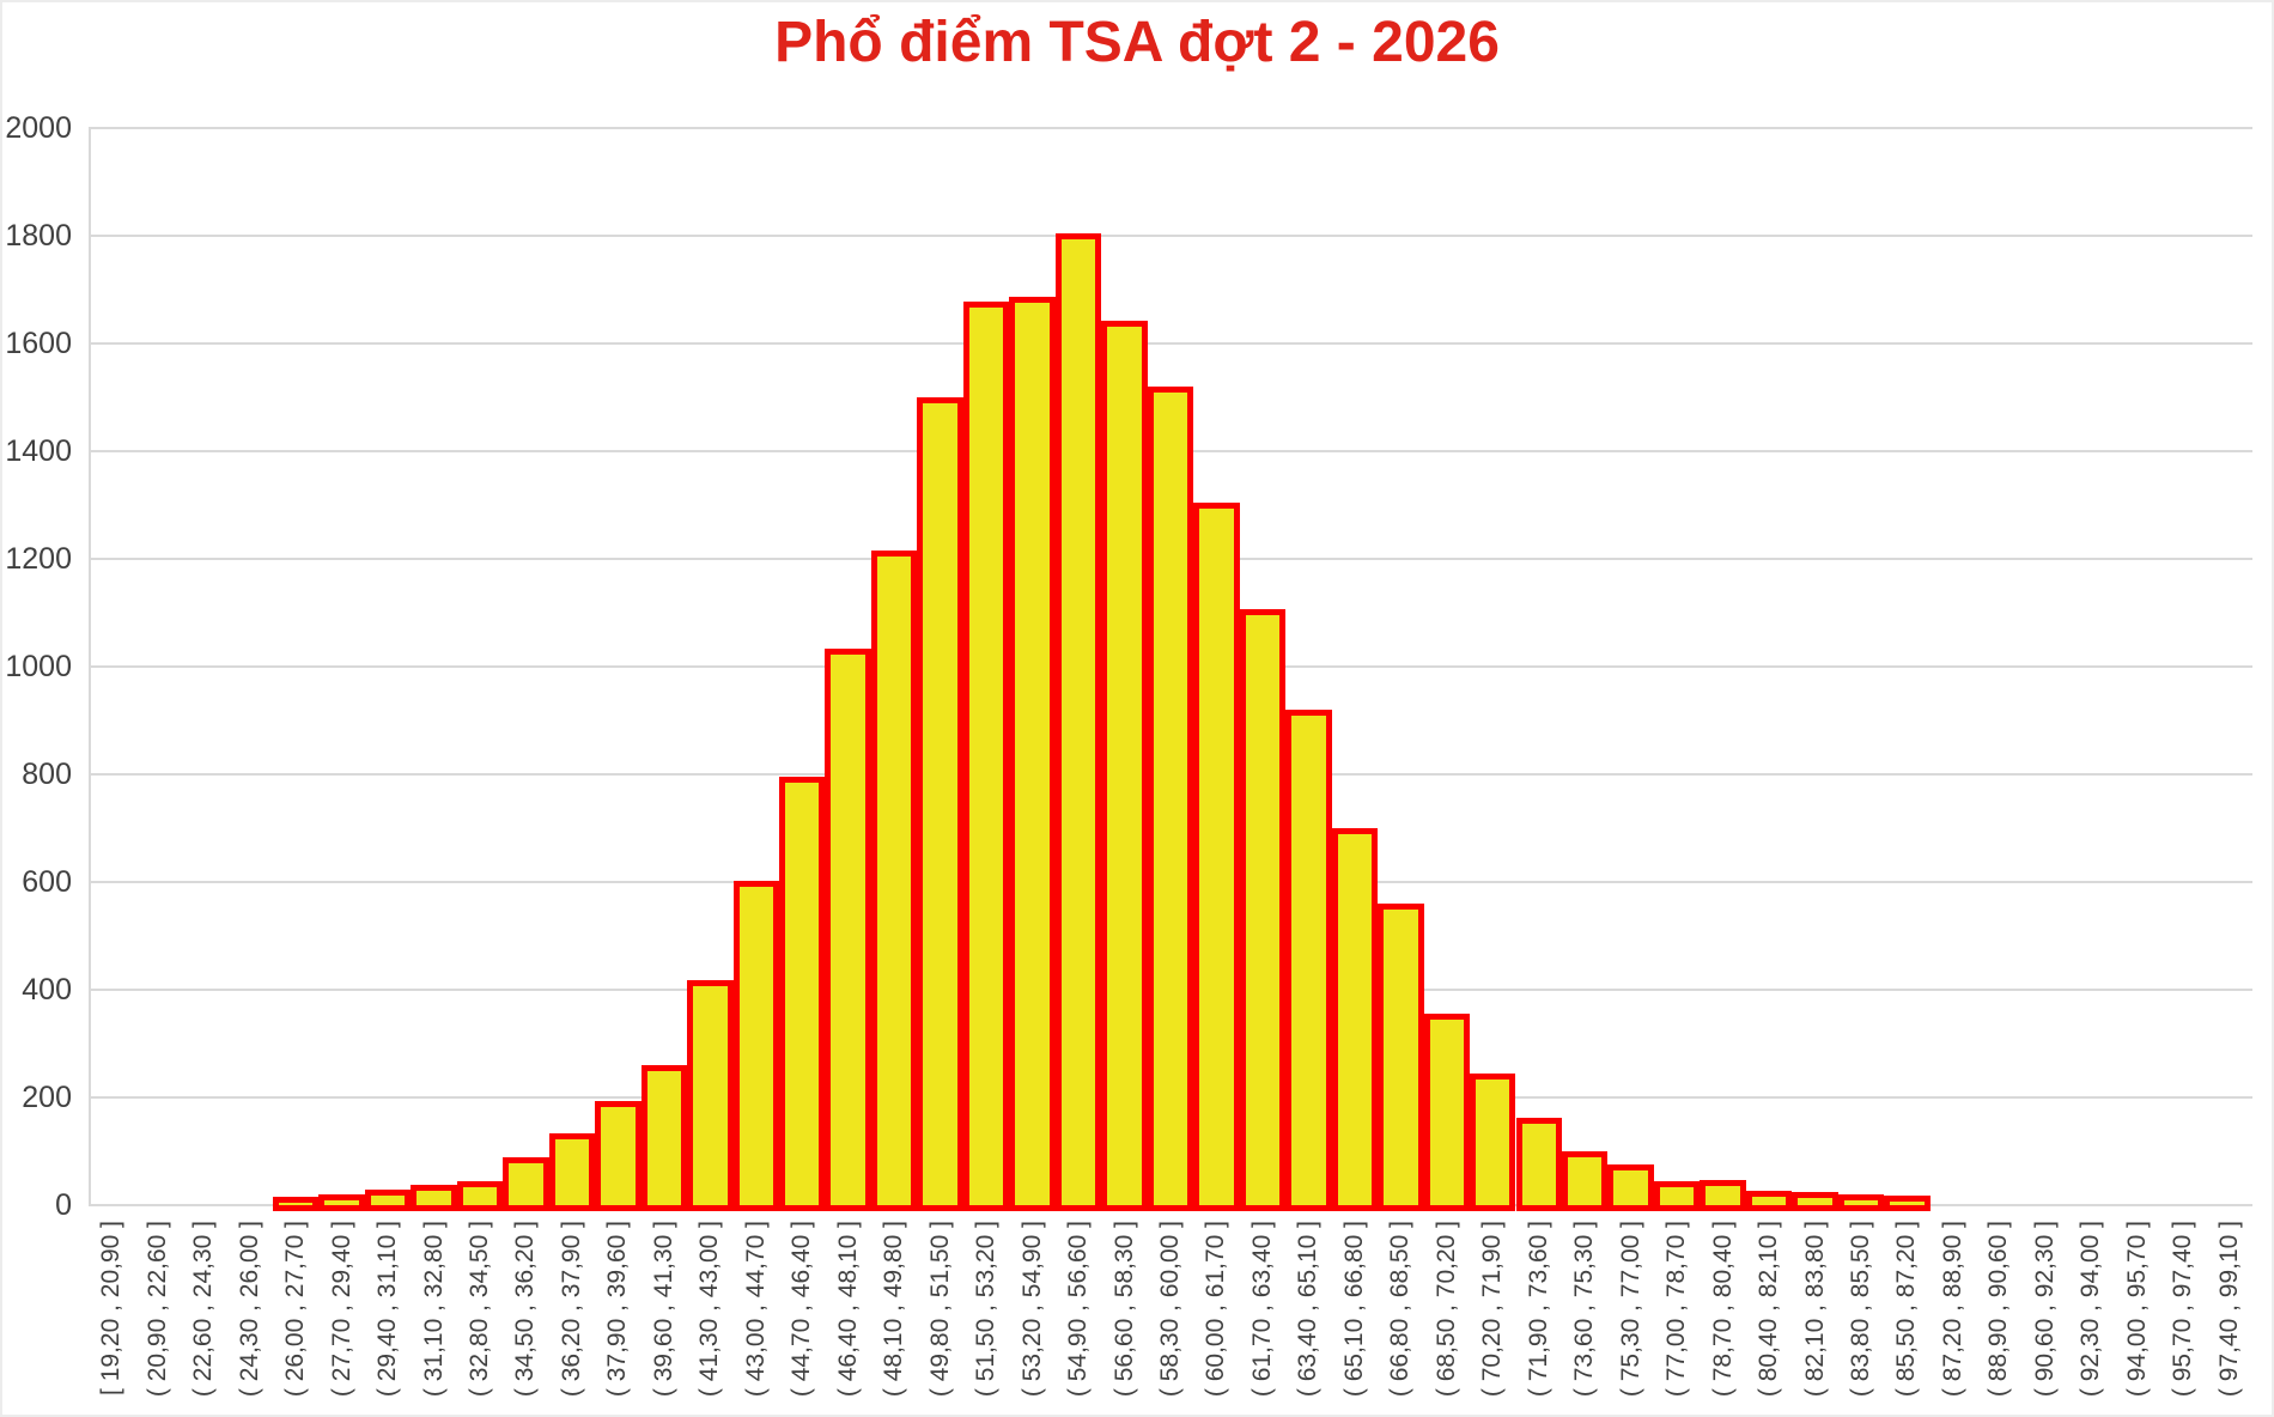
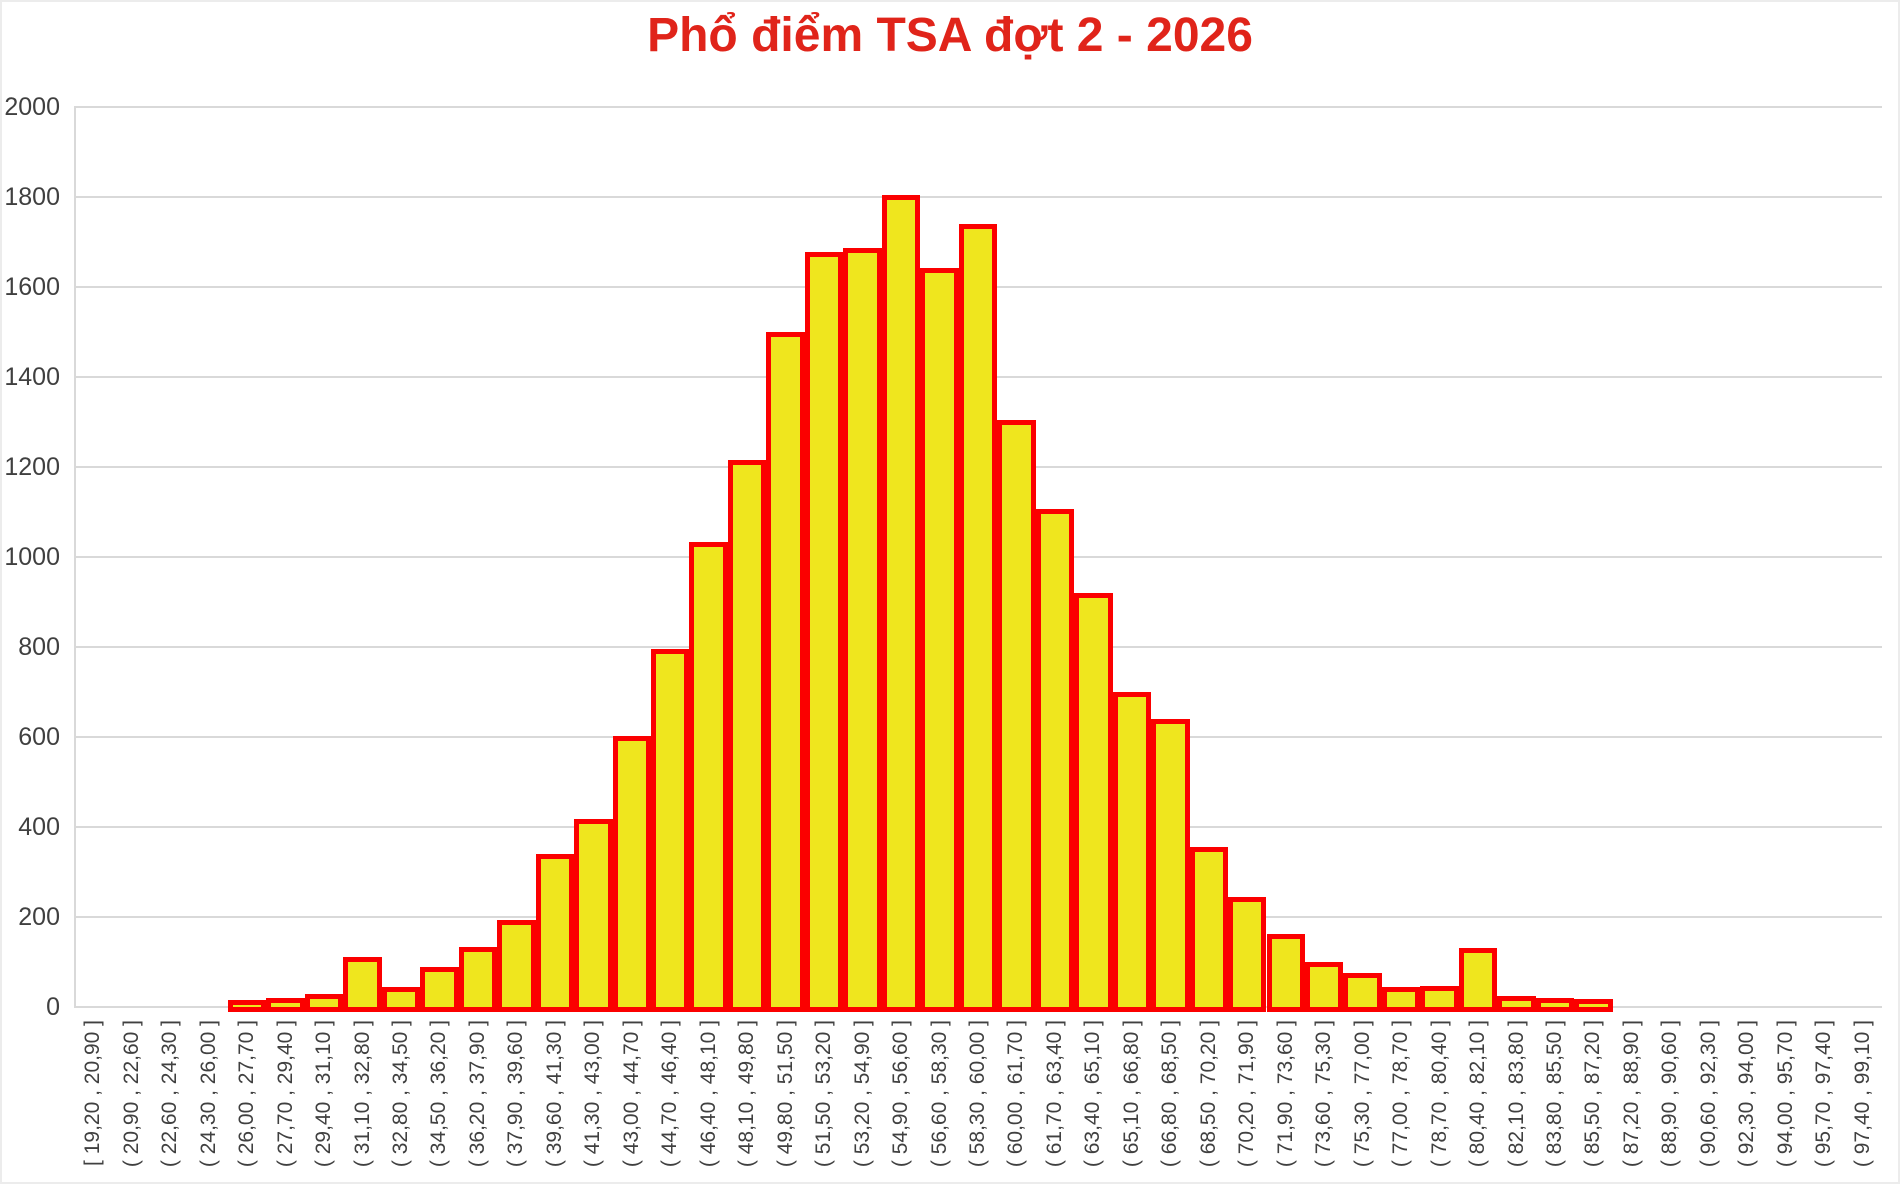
( 31,10 , 32,80 ]: 30 -> 100
( 39,60 , 41,30 ]: 250 -> 330
( 58,30 , 60,00 ]: 1510 -> 1730
( 66,80 , 68,50 ]: 550 -> 630
( 80,40 , 82,10 ]: 20 -> 120
